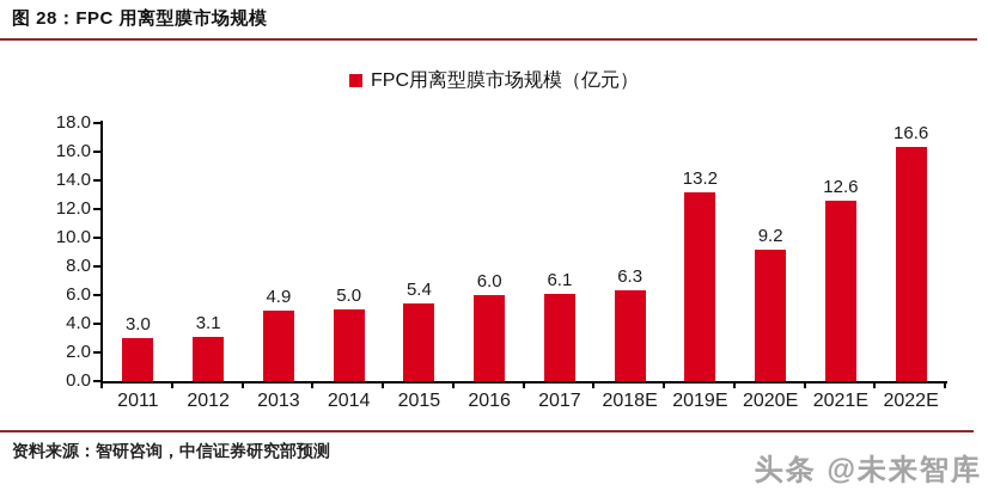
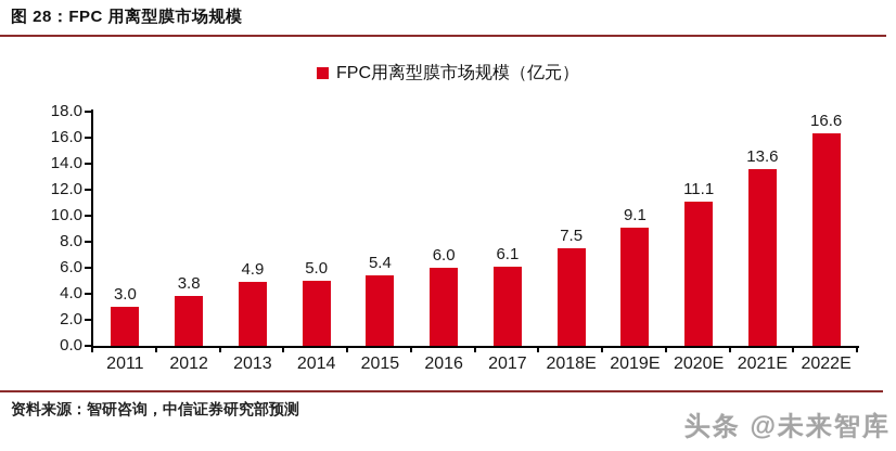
2012: 3.1 -> 3.8
2018E: 6.3 -> 7.5
2019E: 13.2 -> 9.1
2020E: 9.2 -> 11.1
2021E: 12.6 -> 13.6
